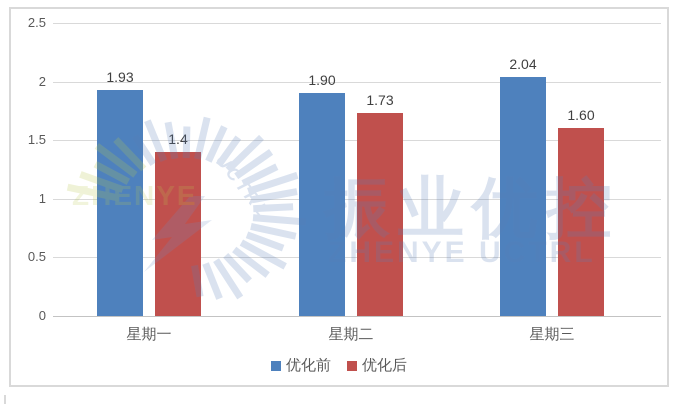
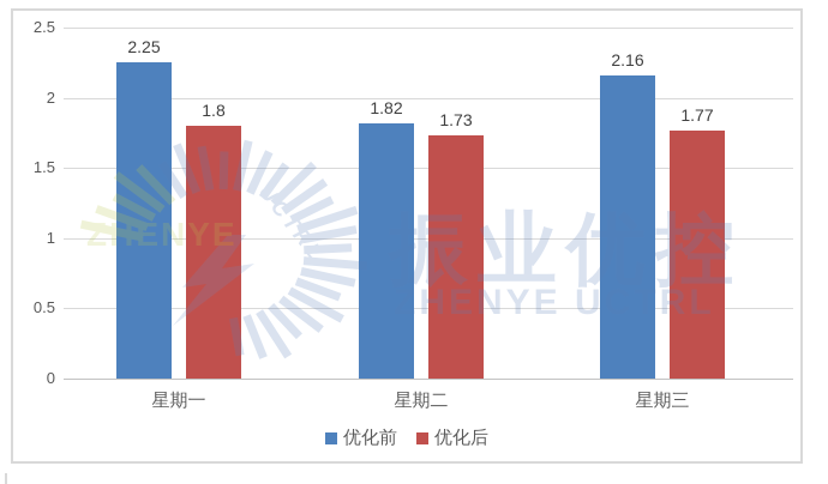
优化前/星期一: 1.93 -> 2.25
优化后/星期一: 1.4 -> 1.8
优化前/星期二: 1.90 -> 1.82
优化前/星期三: 2.04 -> 2.16
优化后/星期三: 1.60 -> 1.77
